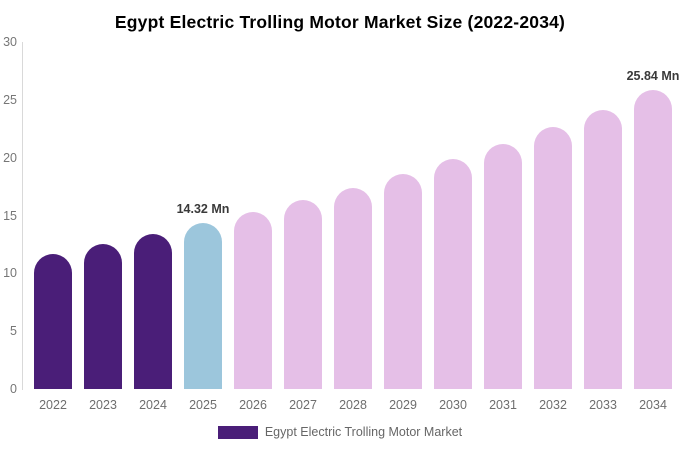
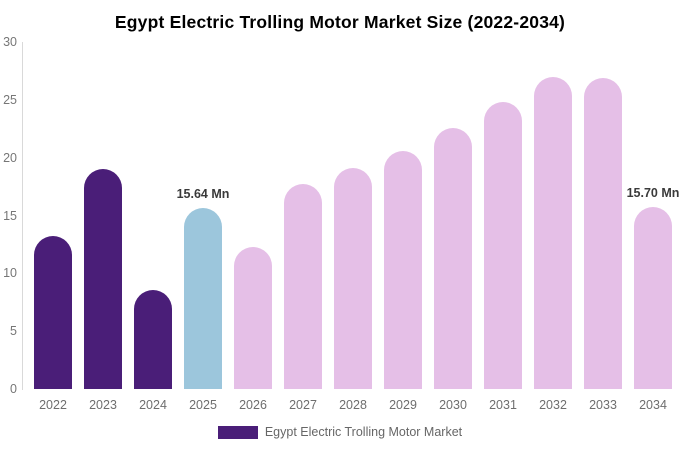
2022: 11.7 -> 13.2
2023: 12.6 -> 19.0
2024: 13.4 -> 8.6
2025: 14.32 -> 15.64
2026: 15.3 -> 12.3
2027: 16.3 -> 17.7
2028: 17.4 -> 19.1
2029: 18.6 -> 20.6
2030: 19.9 -> 22.6
2031: 21.2 -> 24.8
2032: 22.6 -> 27.0
2033: 24.1 -> 26.9
2034: 25.84 -> 15.70
